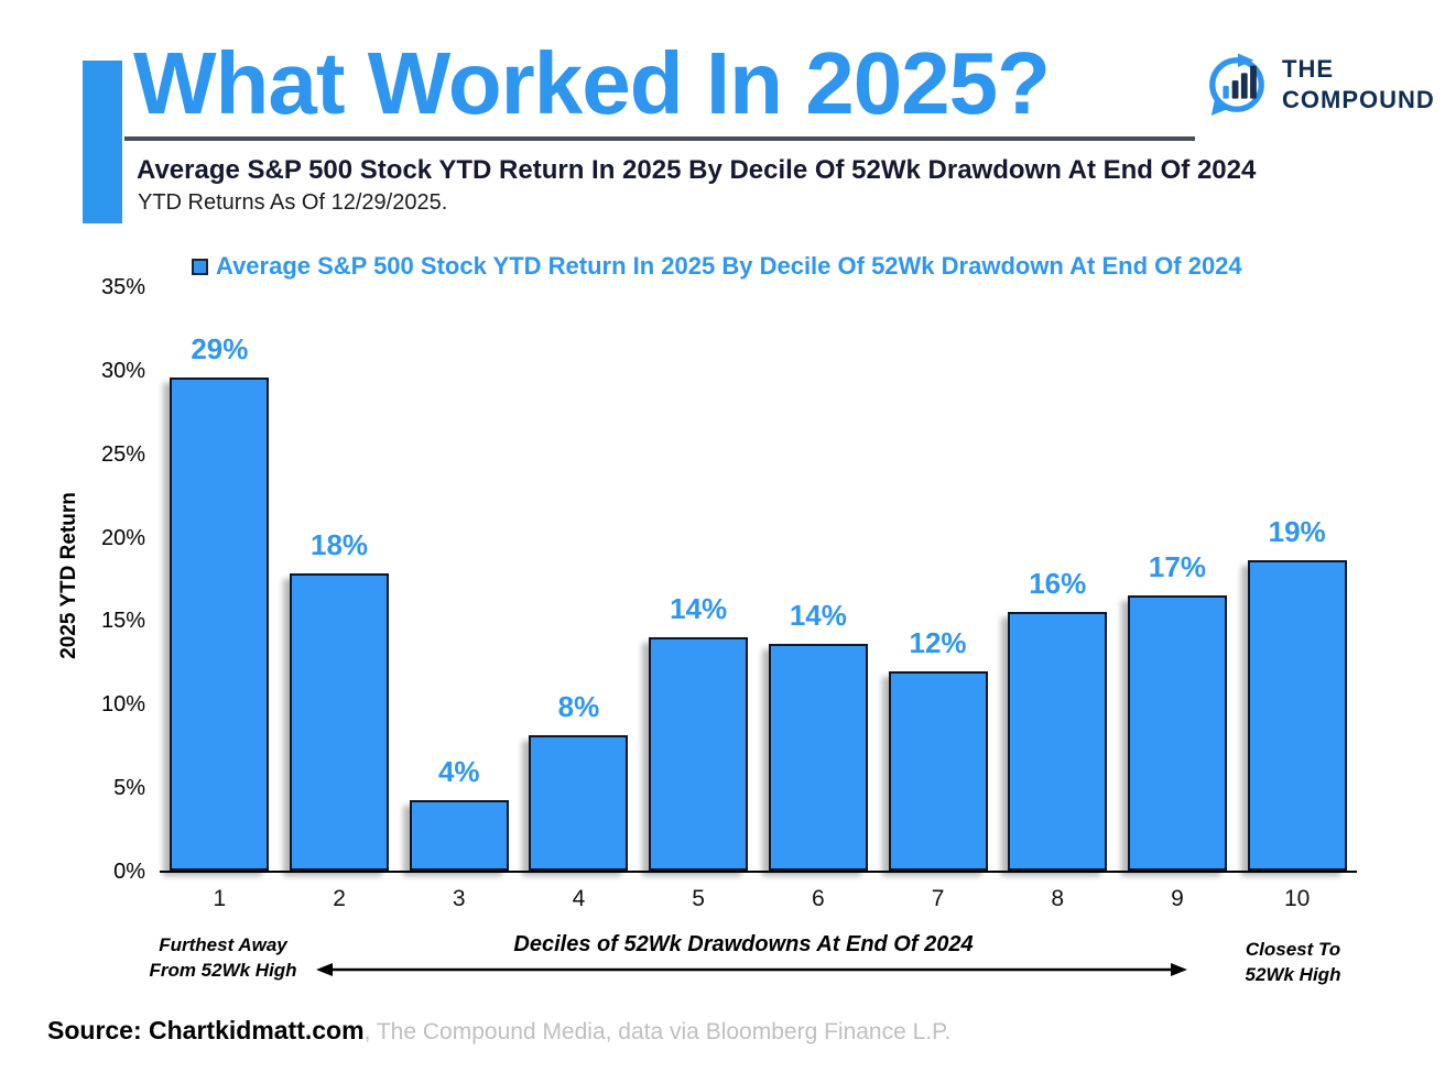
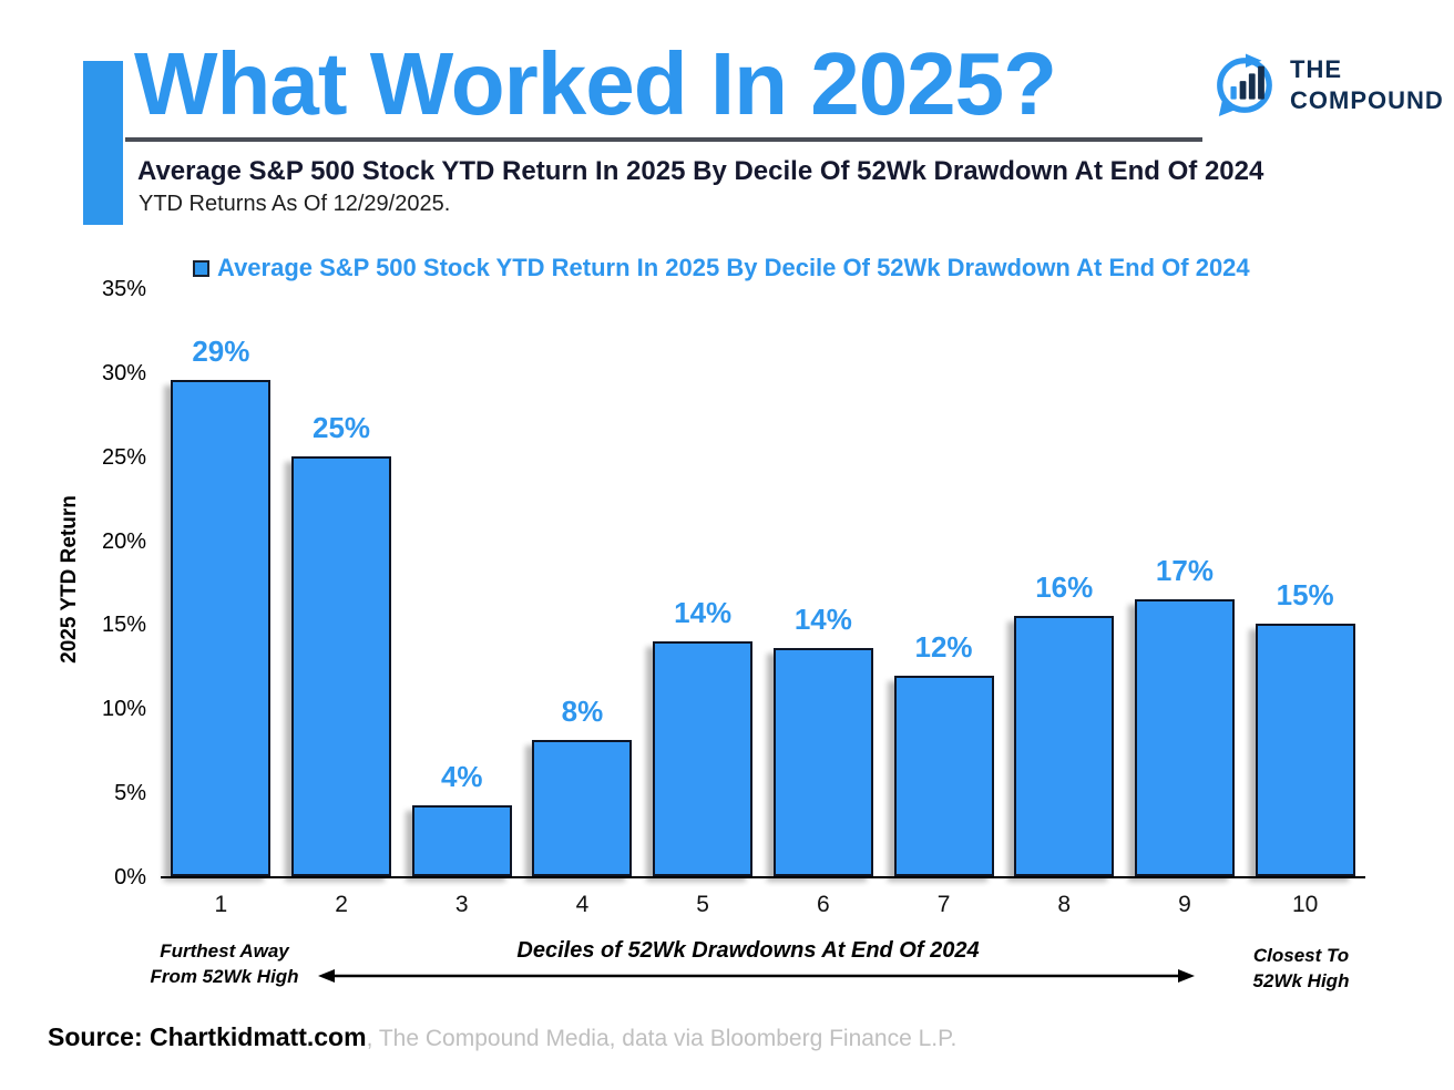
2: 18% -> 25%
10: 19% -> 15%
